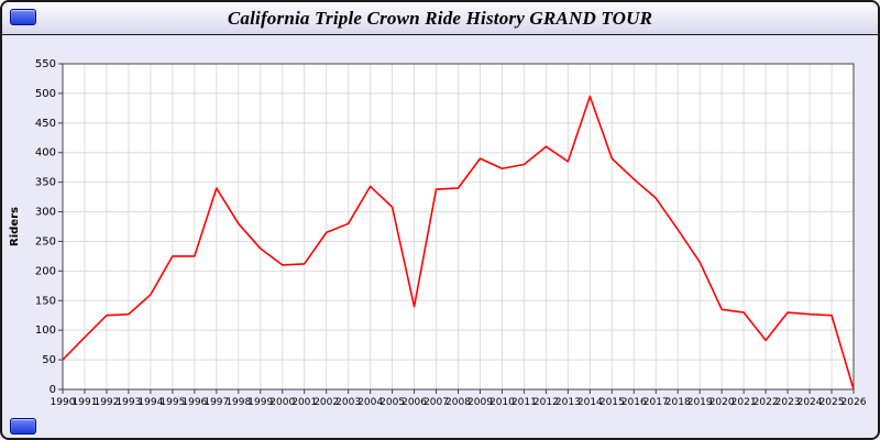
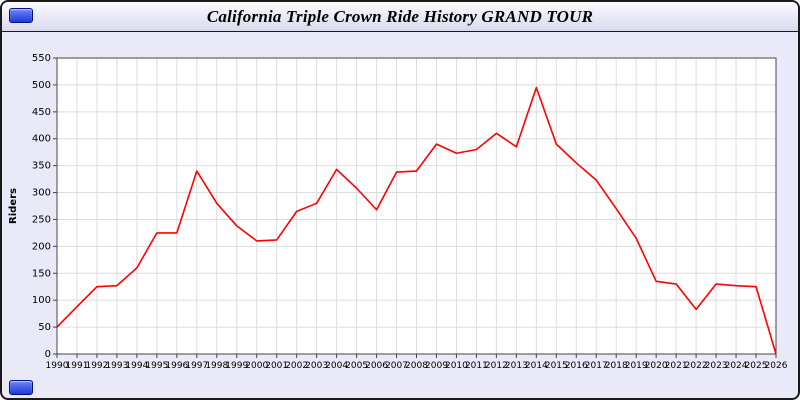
2006: 140 -> 270
